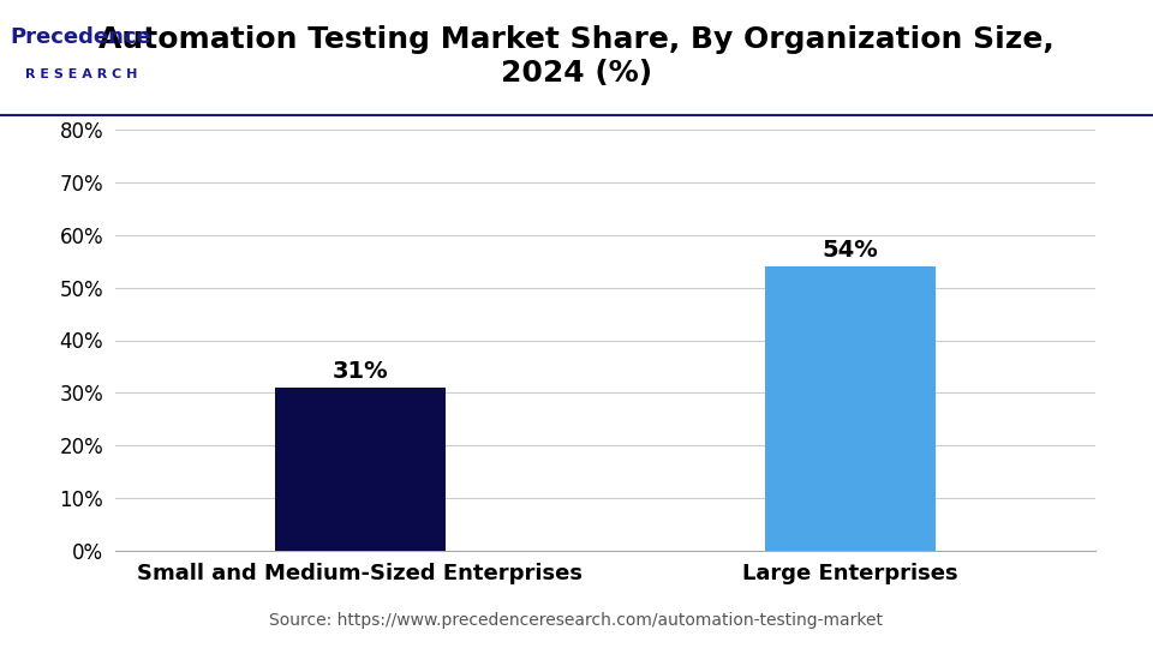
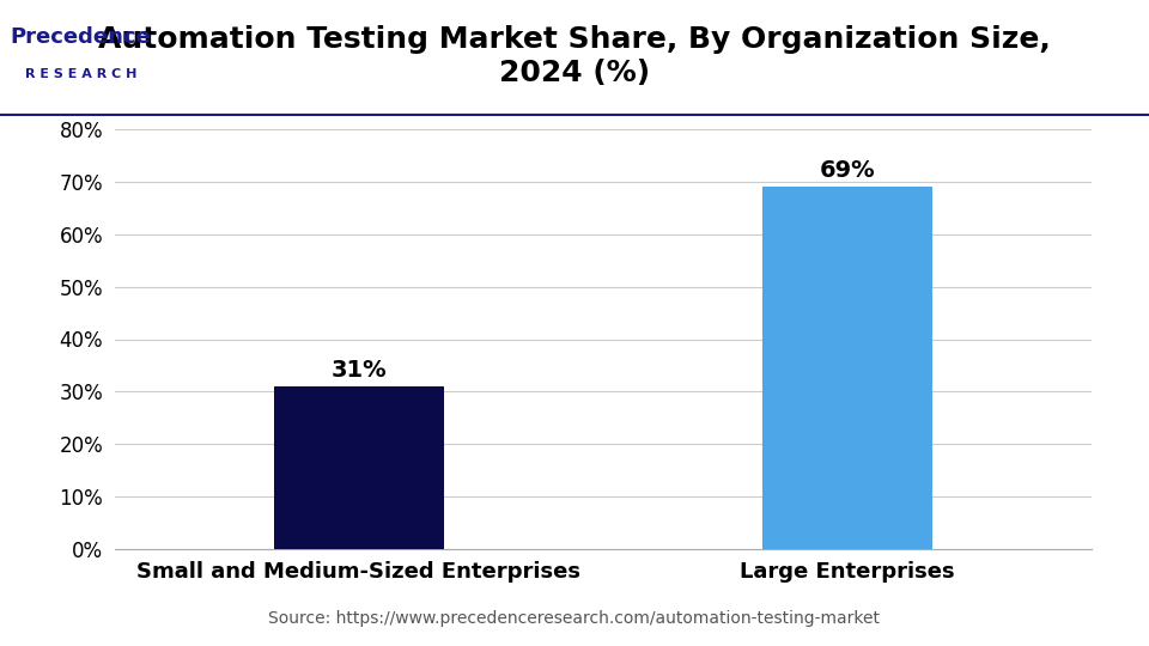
Large Enterprises: 54% -> 69%
